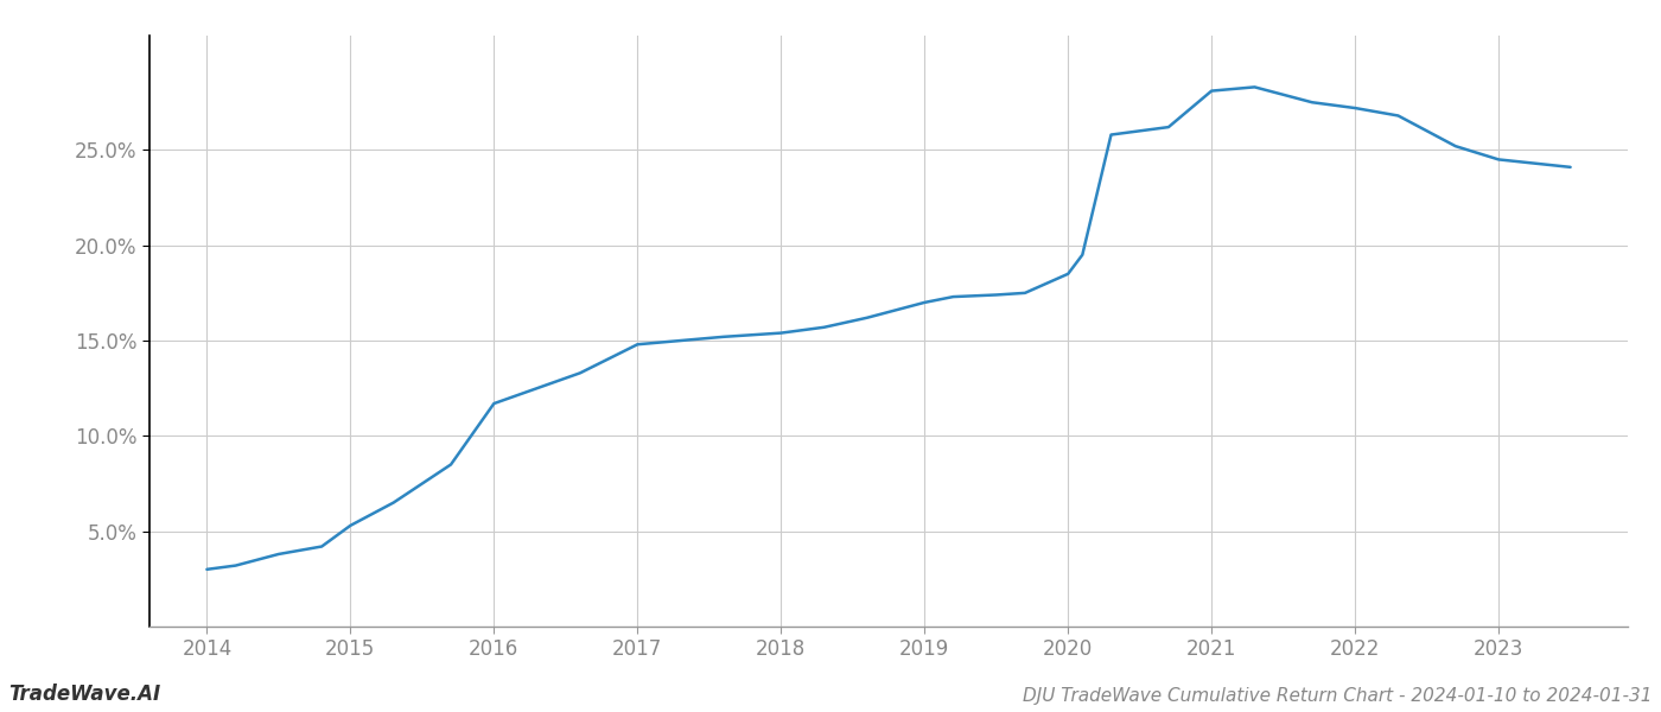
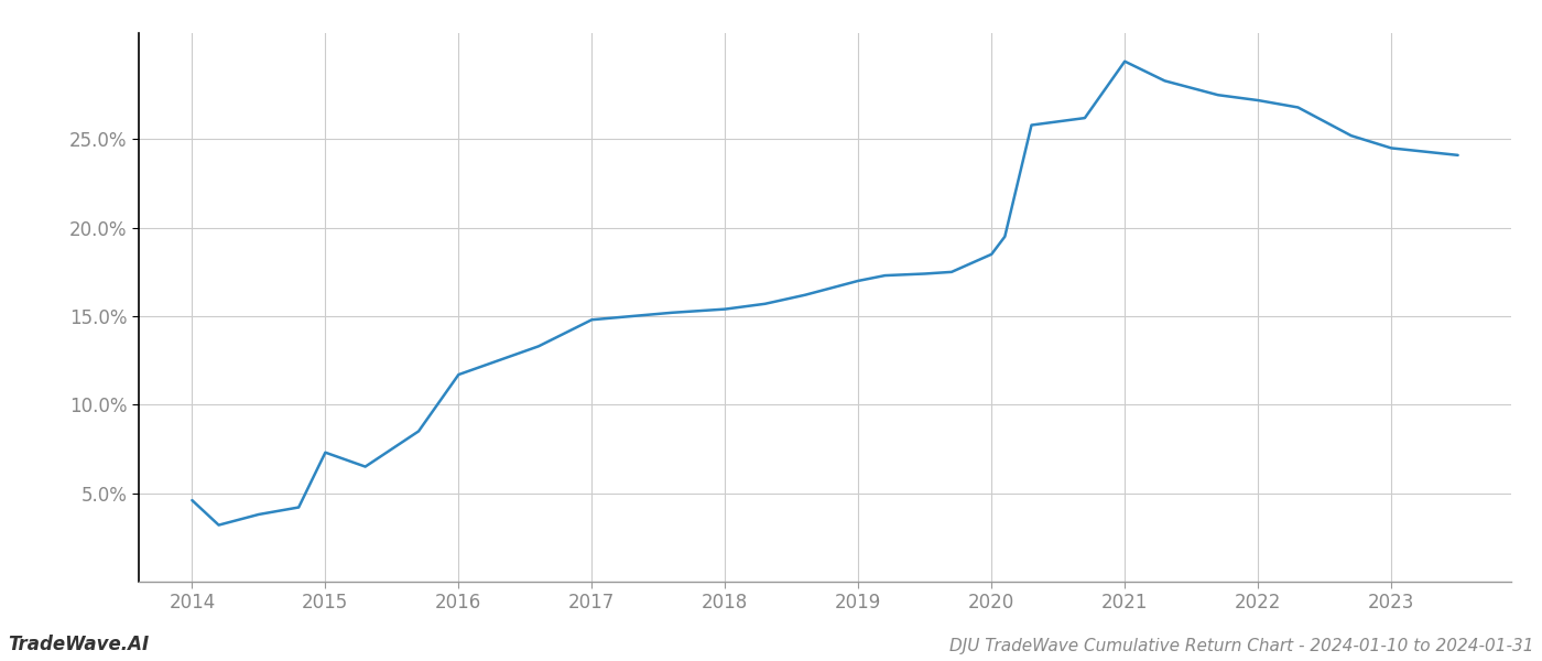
2014: 3.0% -> 4.6%
2015: 5.3% -> 7.3%
2021: 28.1% -> 29.4%
